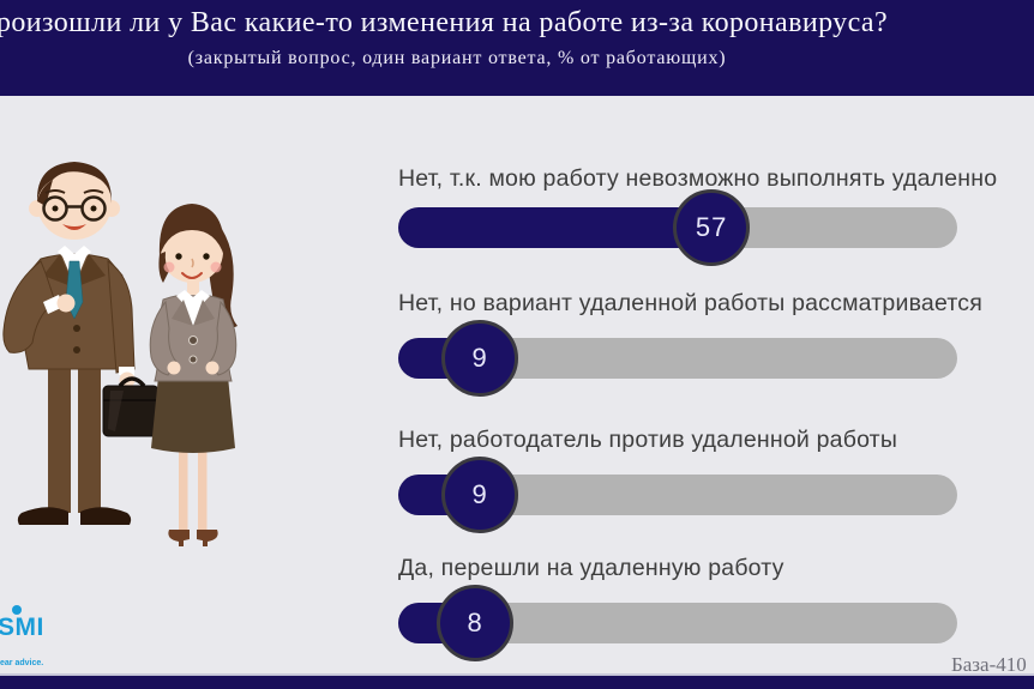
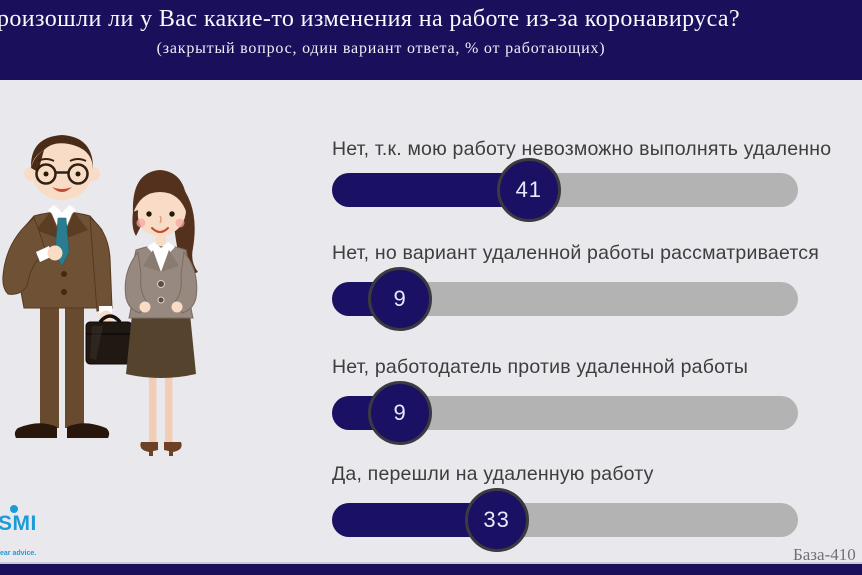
Нет, т.к. мою работу невозможно выполнять удаленно: 57 -> 41
Да, перешли на удаленную работу: 8 -> 33
